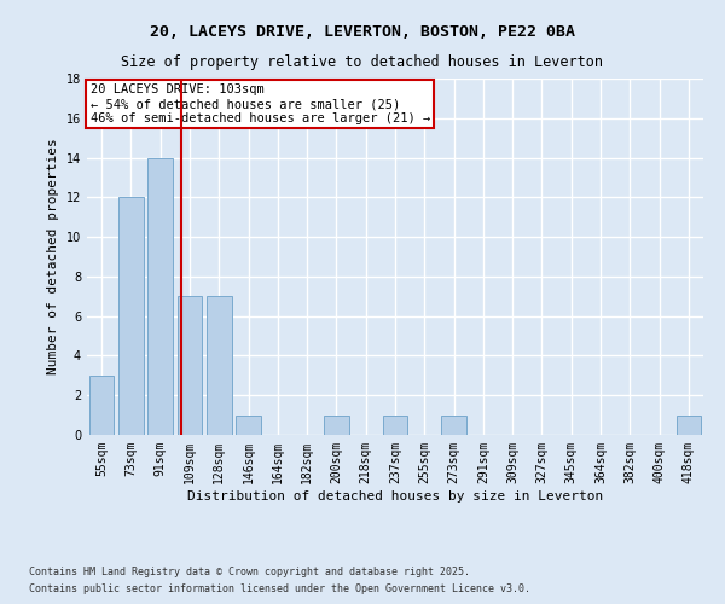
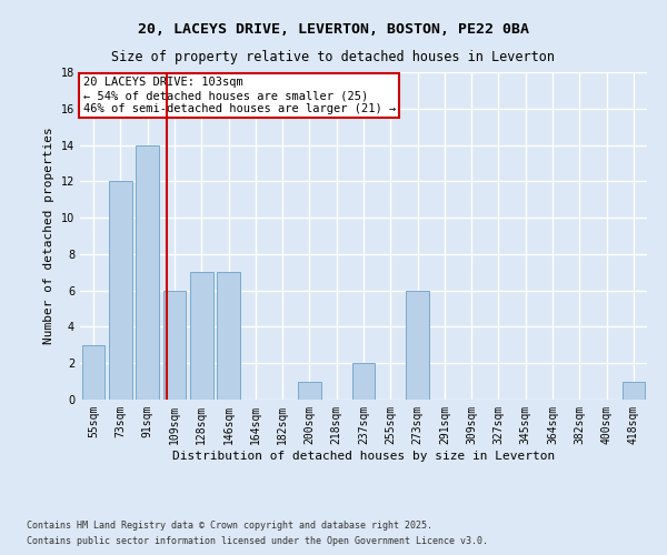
109sqm: 7 -> 6
146sqm: 1 -> 7
237sqm: 1 -> 2
273sqm: 1 -> 6
